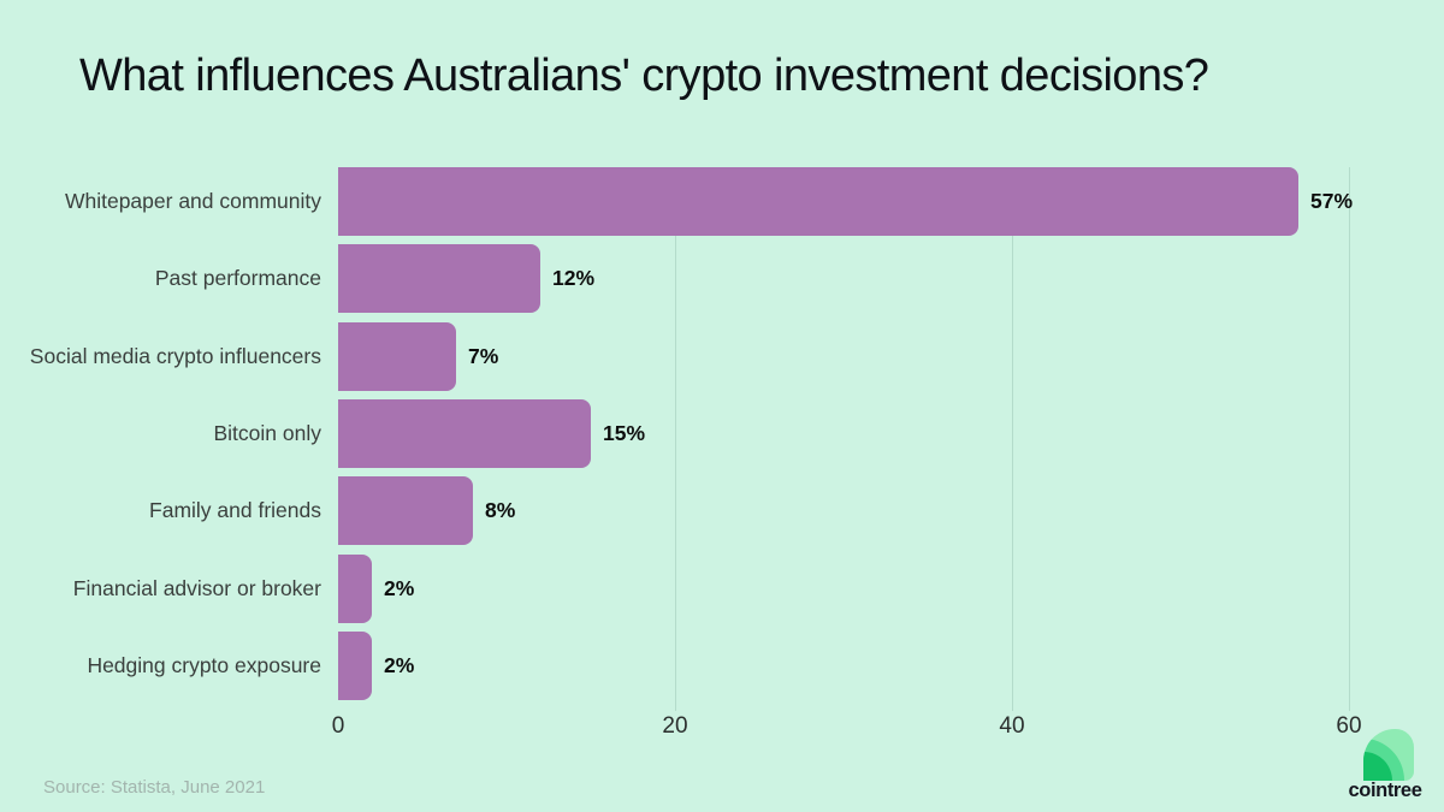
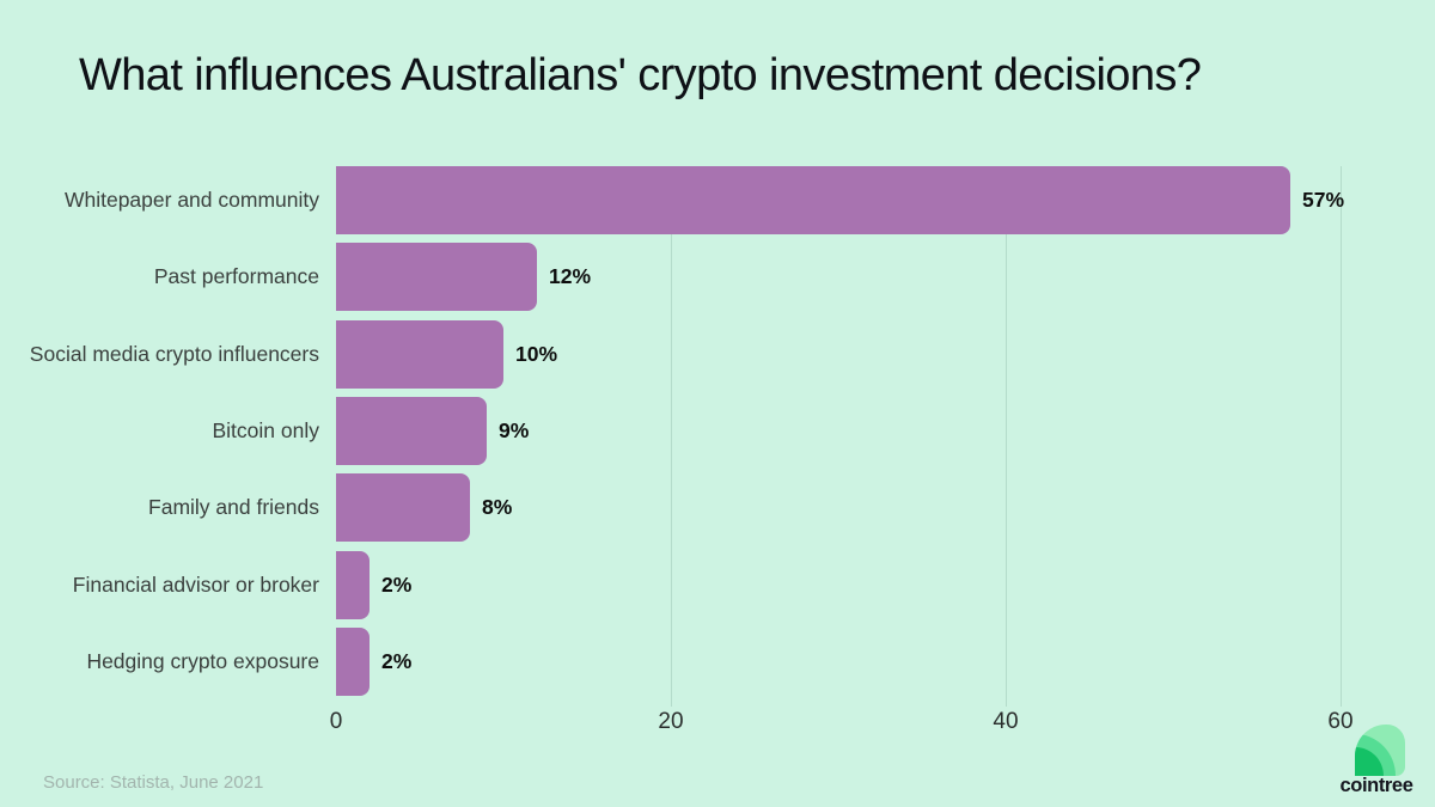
Social media crypto influencers: 7% -> 10%
Bitcoin only: 15% -> 9%
